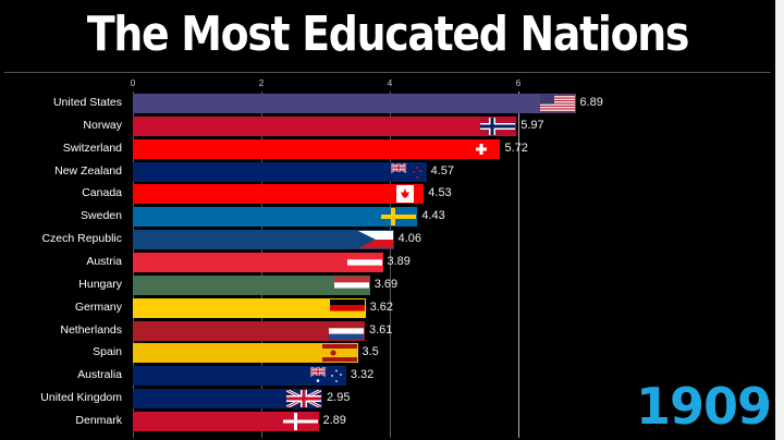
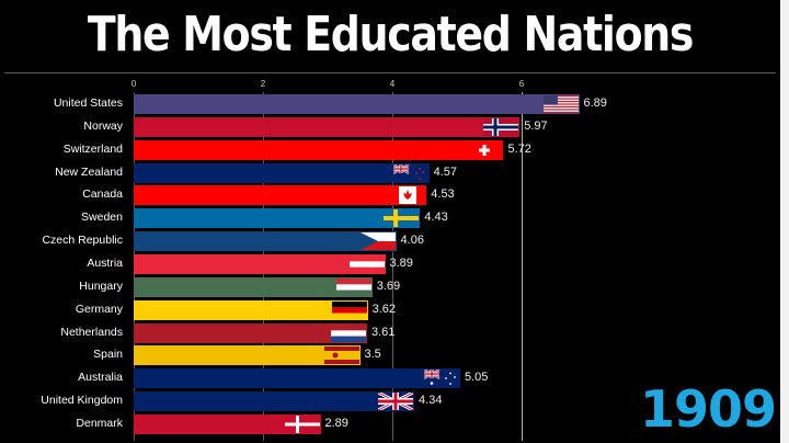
Australia: 3.32 -> 5.05
United Kingdom: 2.95 -> 4.34
